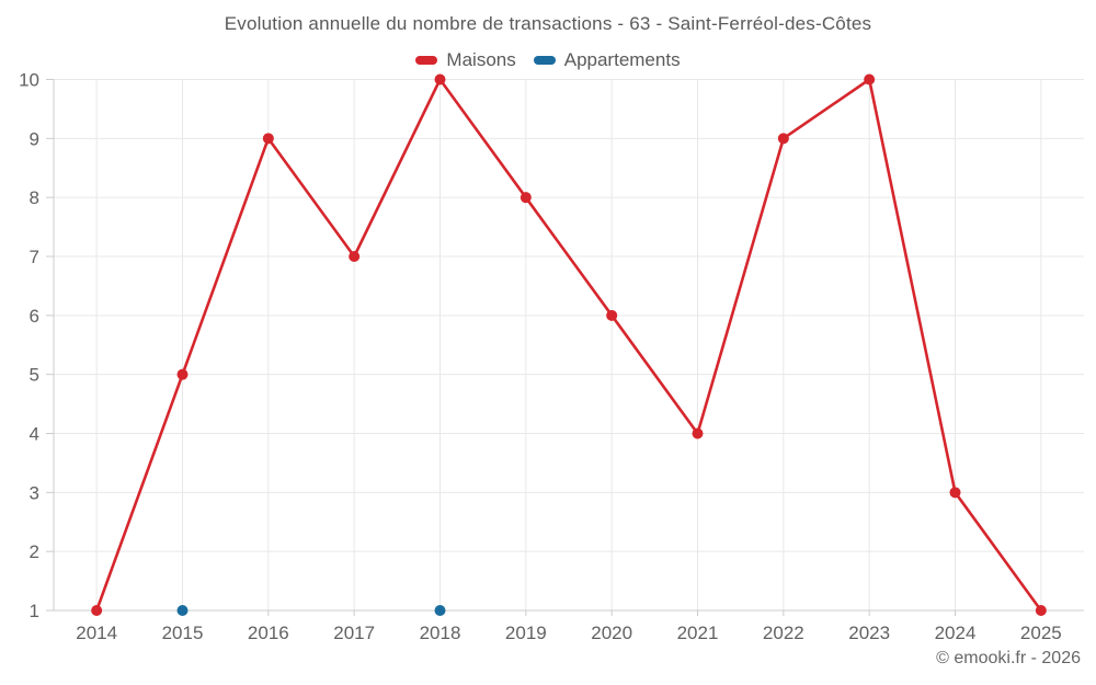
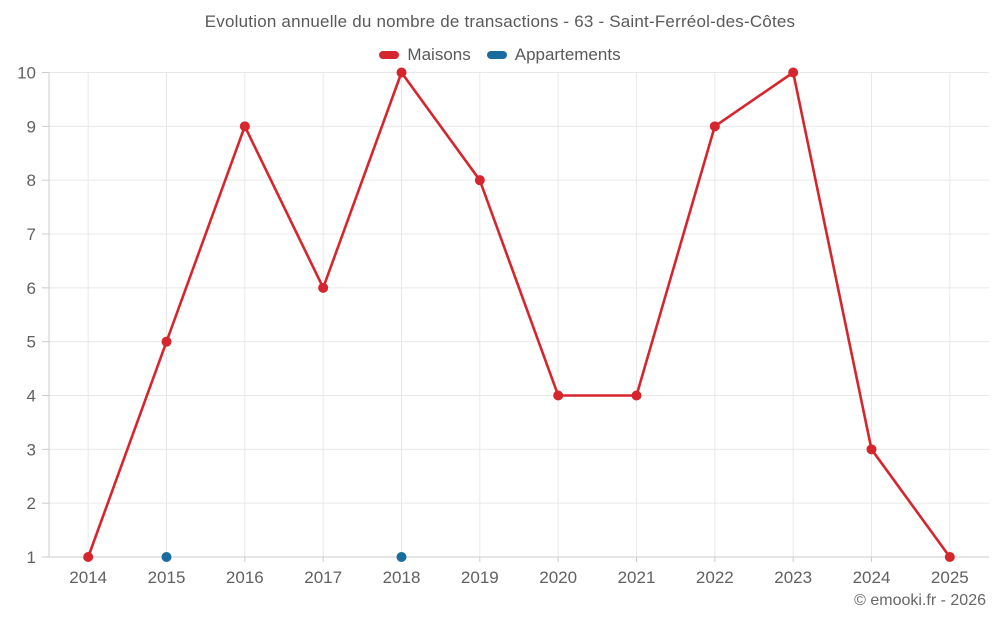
Maisons/2017: 7 -> 6
Maisons/2020: 6 -> 4
